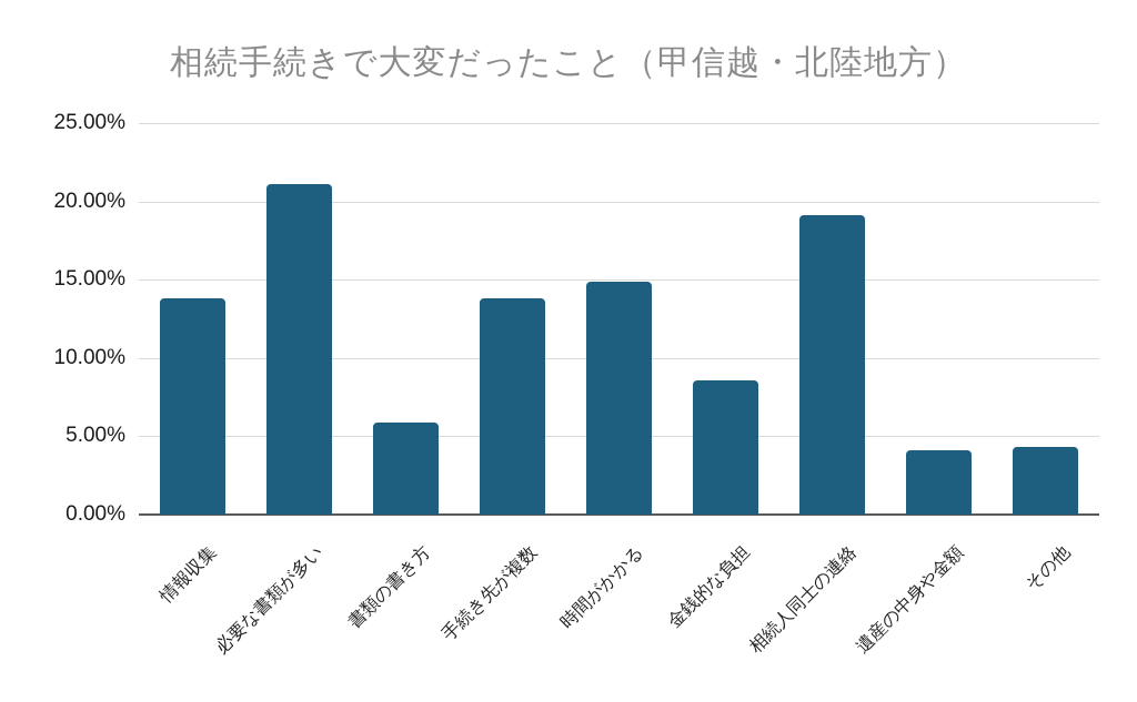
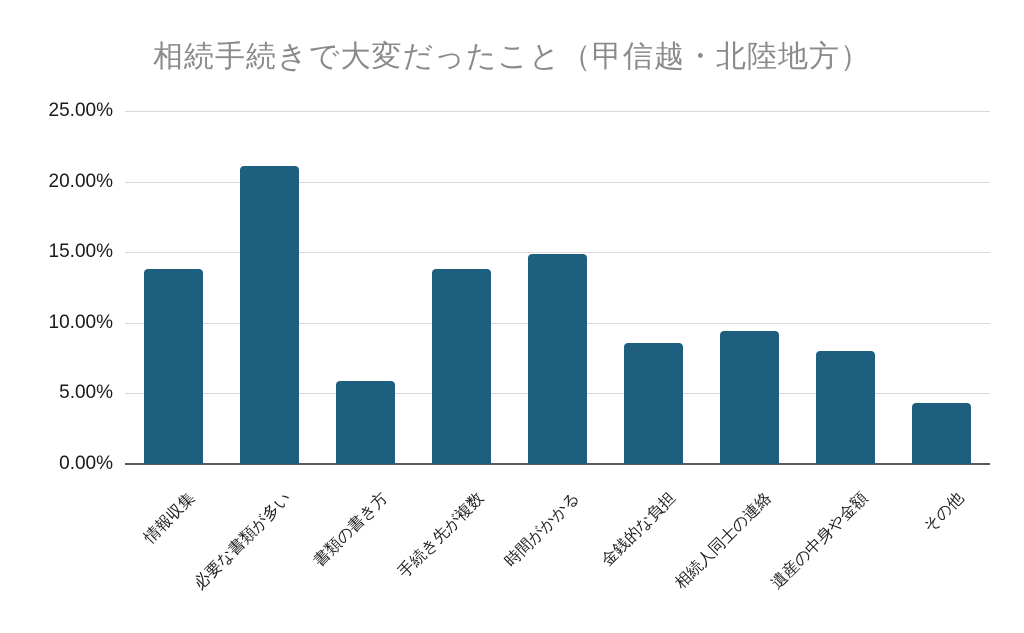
相続人同士の連絡: 19.1% -> 9.4%
遺産の中身や金額: 4.1% -> 8.0%
